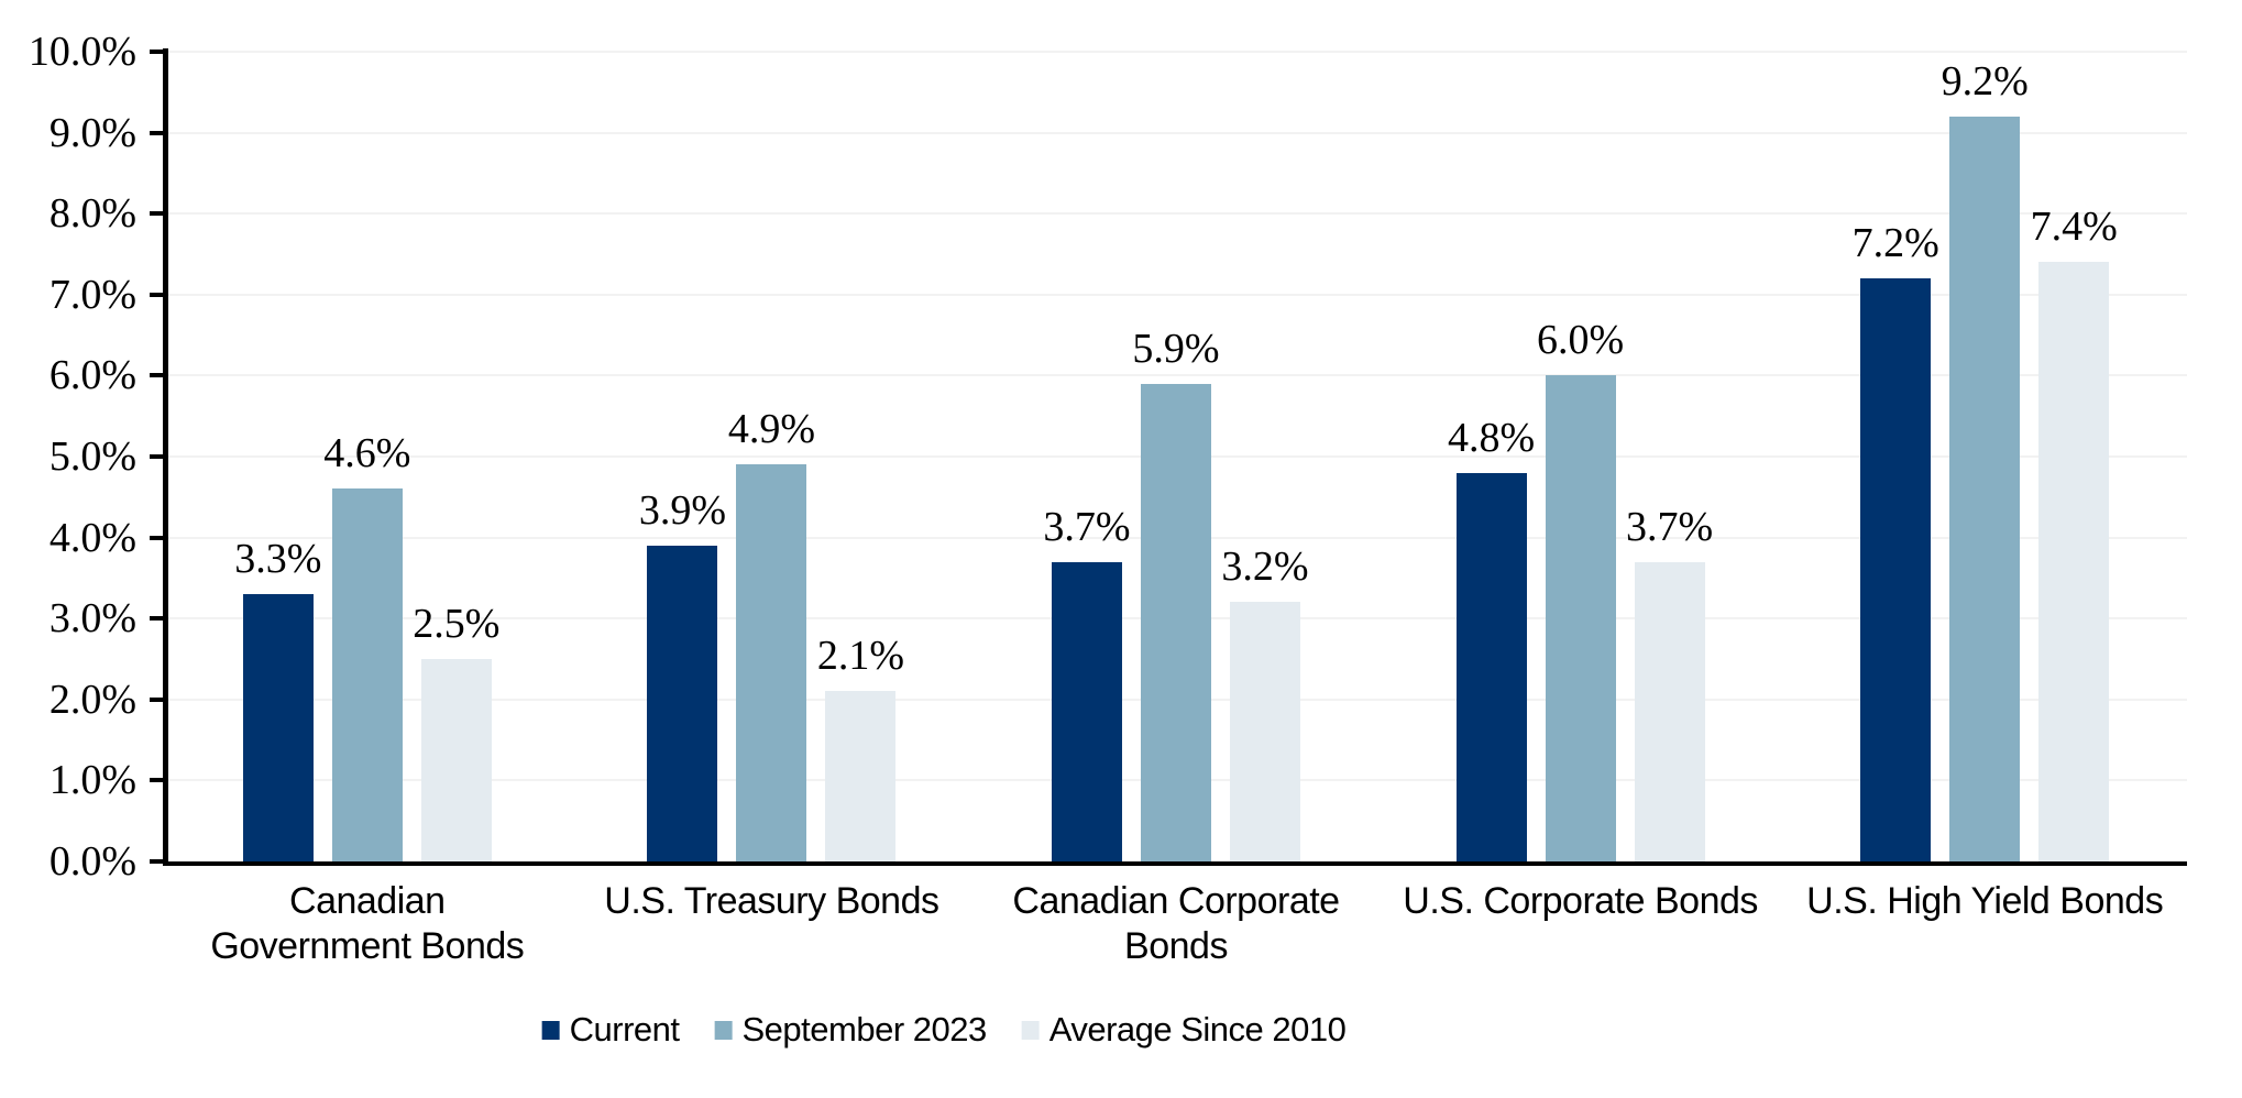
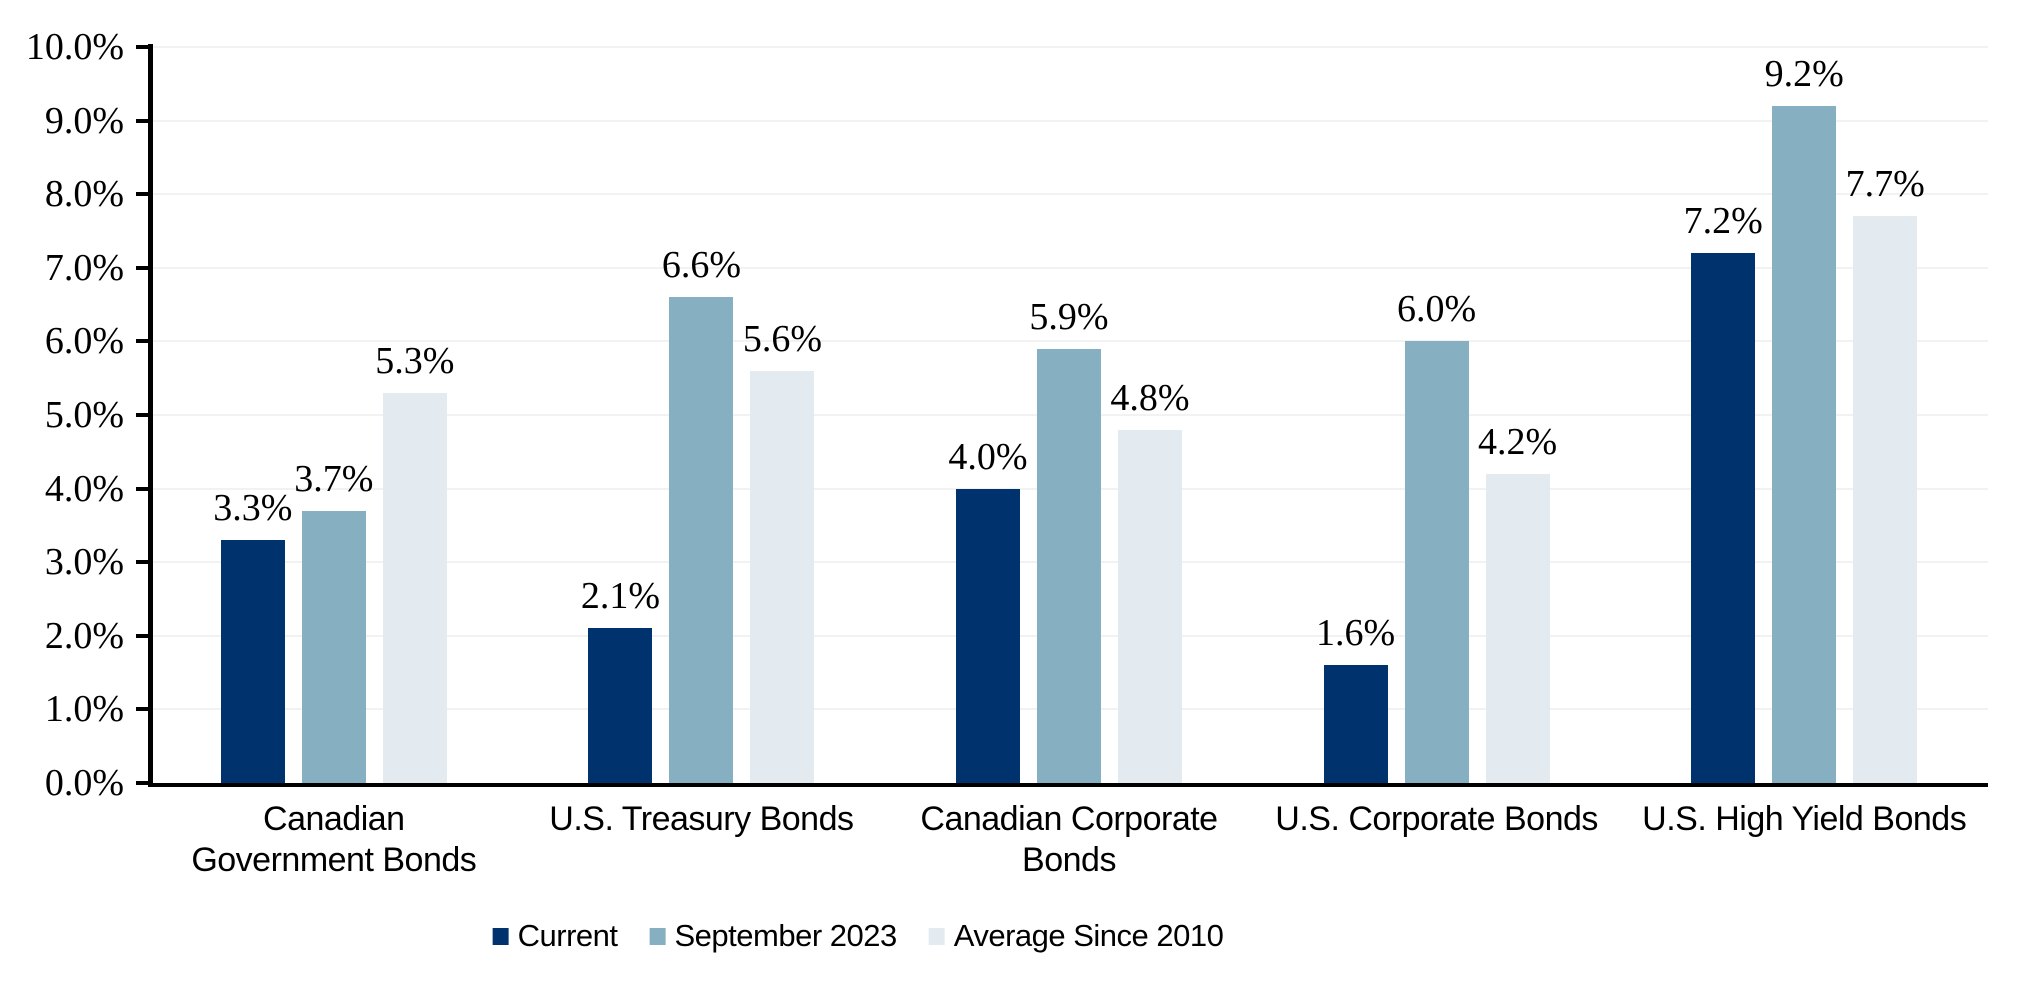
September 2023/Canadian Government Bonds: 4.6% -> 3.7%
Average Since 2010/Canadian Government Bonds: 2.5% -> 5.3%
Current/U.S. Treasury Bonds: 3.9% -> 2.1%
September 2023/U.S. Treasury Bonds: 4.9% -> 6.6%
Average Since 2010/U.S. Treasury Bonds: 2.1% -> 5.6%
Current/Canadian Corporate Bonds: 3.7% -> 4.0%
Average Since 2010/Canadian Corporate Bonds: 3.2% -> 4.8%
Current/U.S. Corporate Bonds: 4.8% -> 1.6%
Average Since 2010/U.S. Corporate Bonds: 3.7% -> 4.2%
Average Since 2010/U.S. High Yield Bonds: 7.4% -> 7.7%
